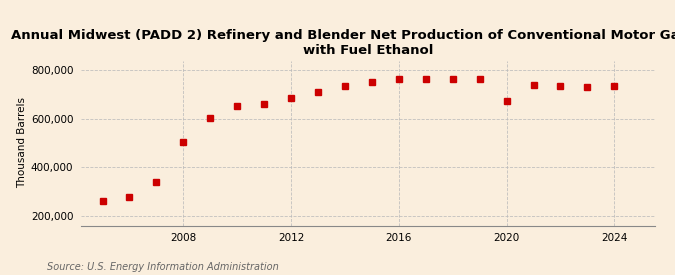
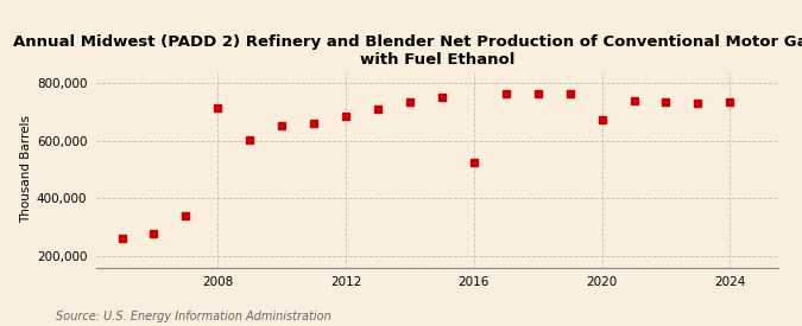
2008: 505,000 -> 715,000
2016: 762,000 -> 525,000
